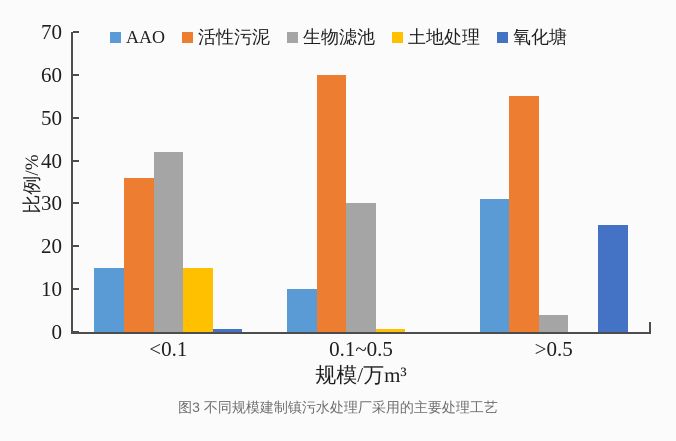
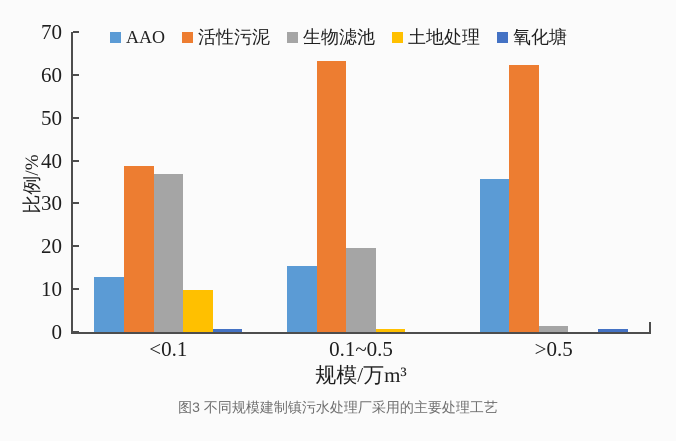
AAO/<0.1: 15 -> 13
活性污泥/<0.1: 36 -> 39
生物滤池/<0.1: 42 -> 37
土地处理/<0.1: 15 -> 10
AAO/0.1~0.5: 10 -> 15
活性污泥/0.1~0.5: 60 -> 63
生物滤池/0.1~0.5: 30 -> 20
AAO/>0.5: 31 -> 36
活性污泥/>0.5: 55 -> 62
生物滤池/>0.5: 4 -> 1
氧化塘/>0.5: 25 -> 1
